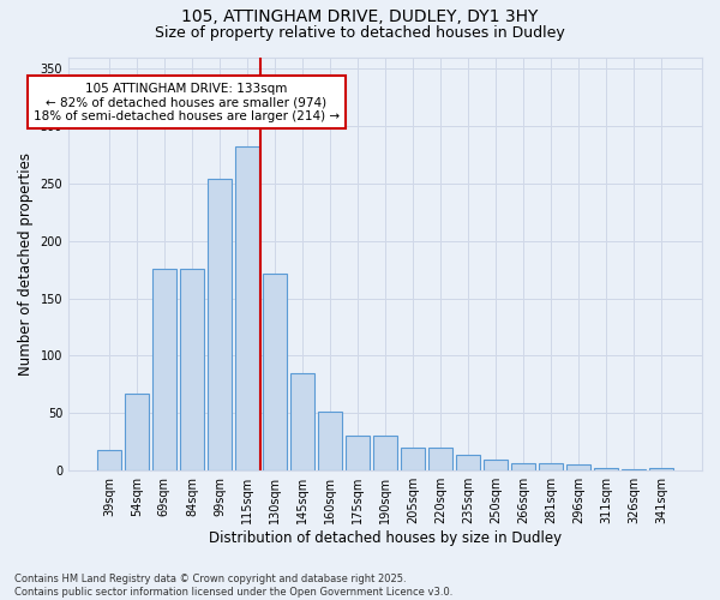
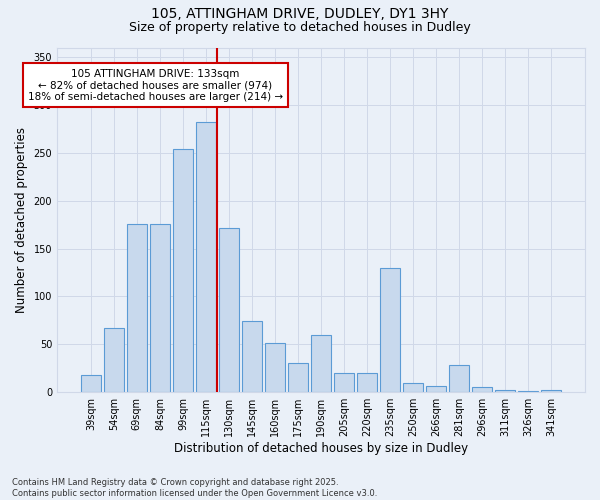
145sqm: 85 -> 74
190sqm: 30 -> 60
235sqm: 14 -> 130
281sqm: 7 -> 28
